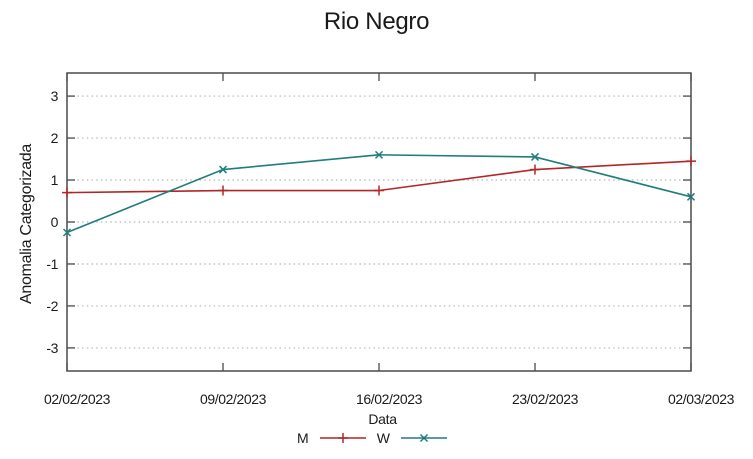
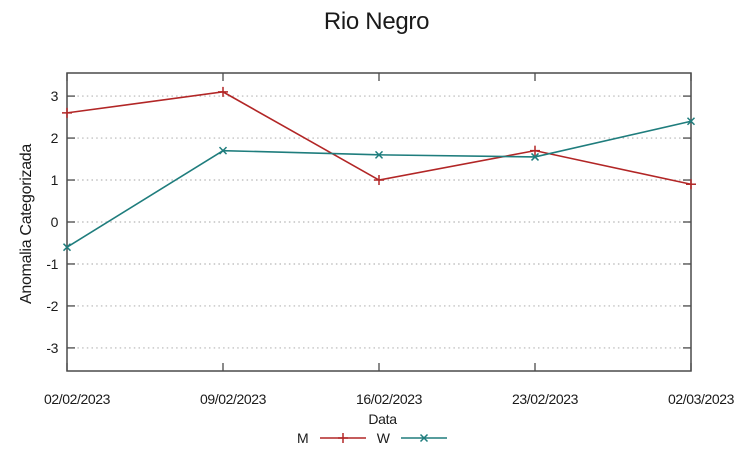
M/02/02/2023: 0.7 -> 2.6
W/02/02/2023: -0.2 -> -0.6
M/09/02/2023: 0.8 -> 3.1
W/09/02/2023: 1.2 -> 1.7
M/16/02/2023: 0.8 -> 1.0
M/23/02/2023: 1.2 -> 1.7
M/02/03/2023: 1.4 -> 0.9
W/02/03/2023: 0.6 -> 2.4
